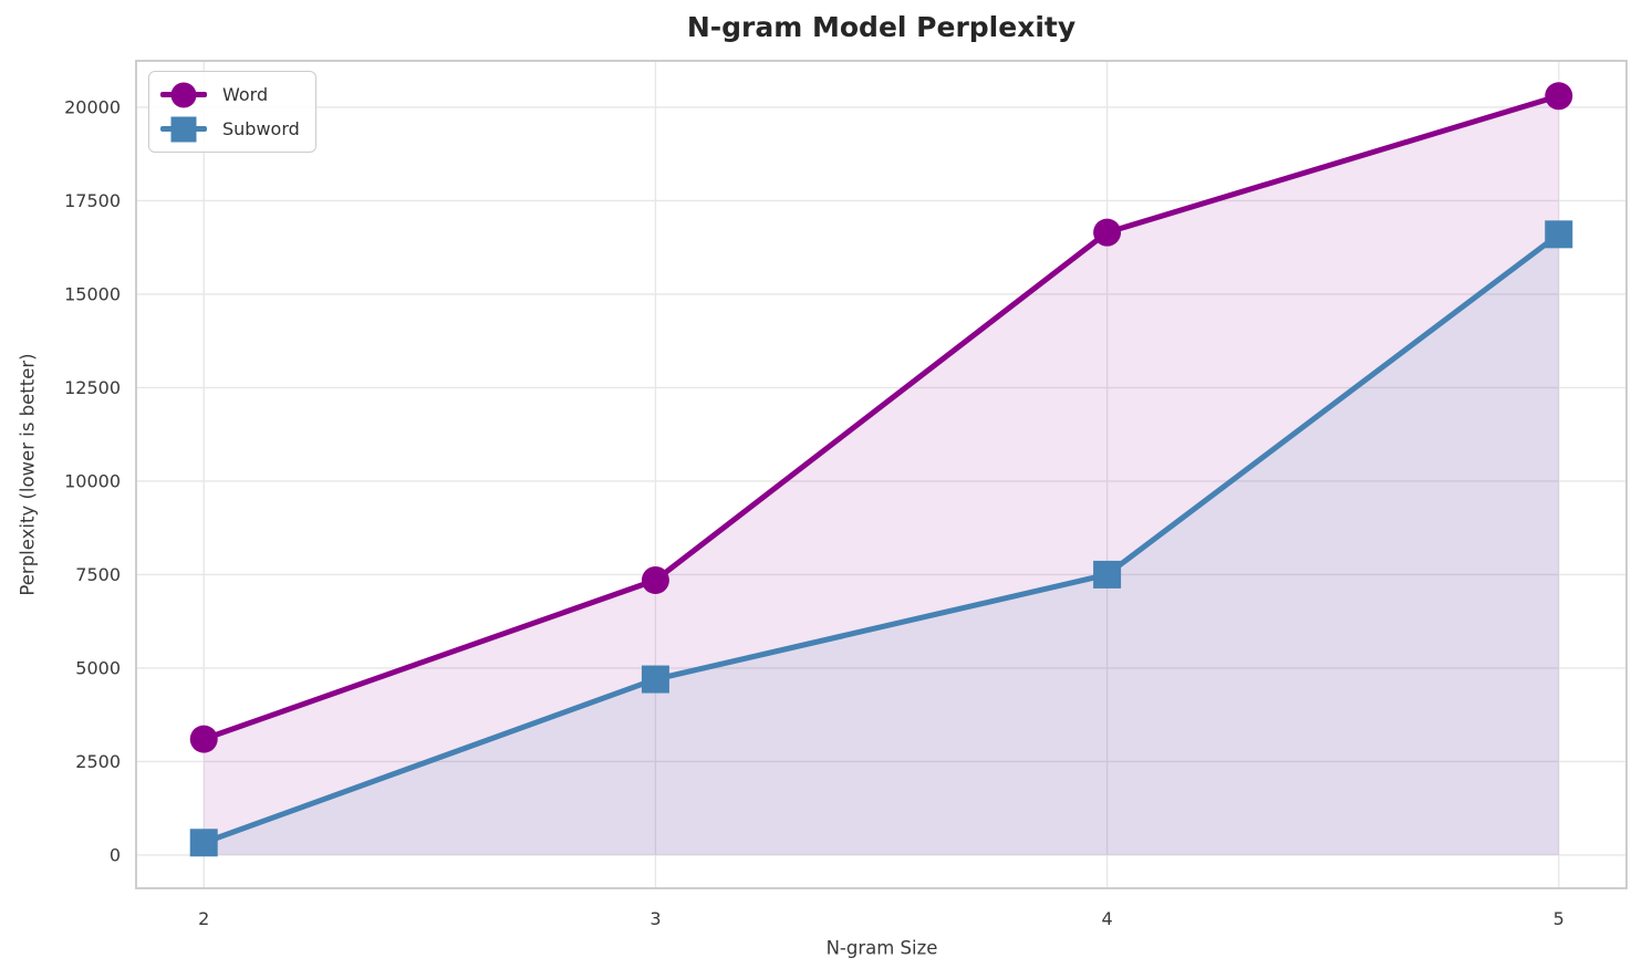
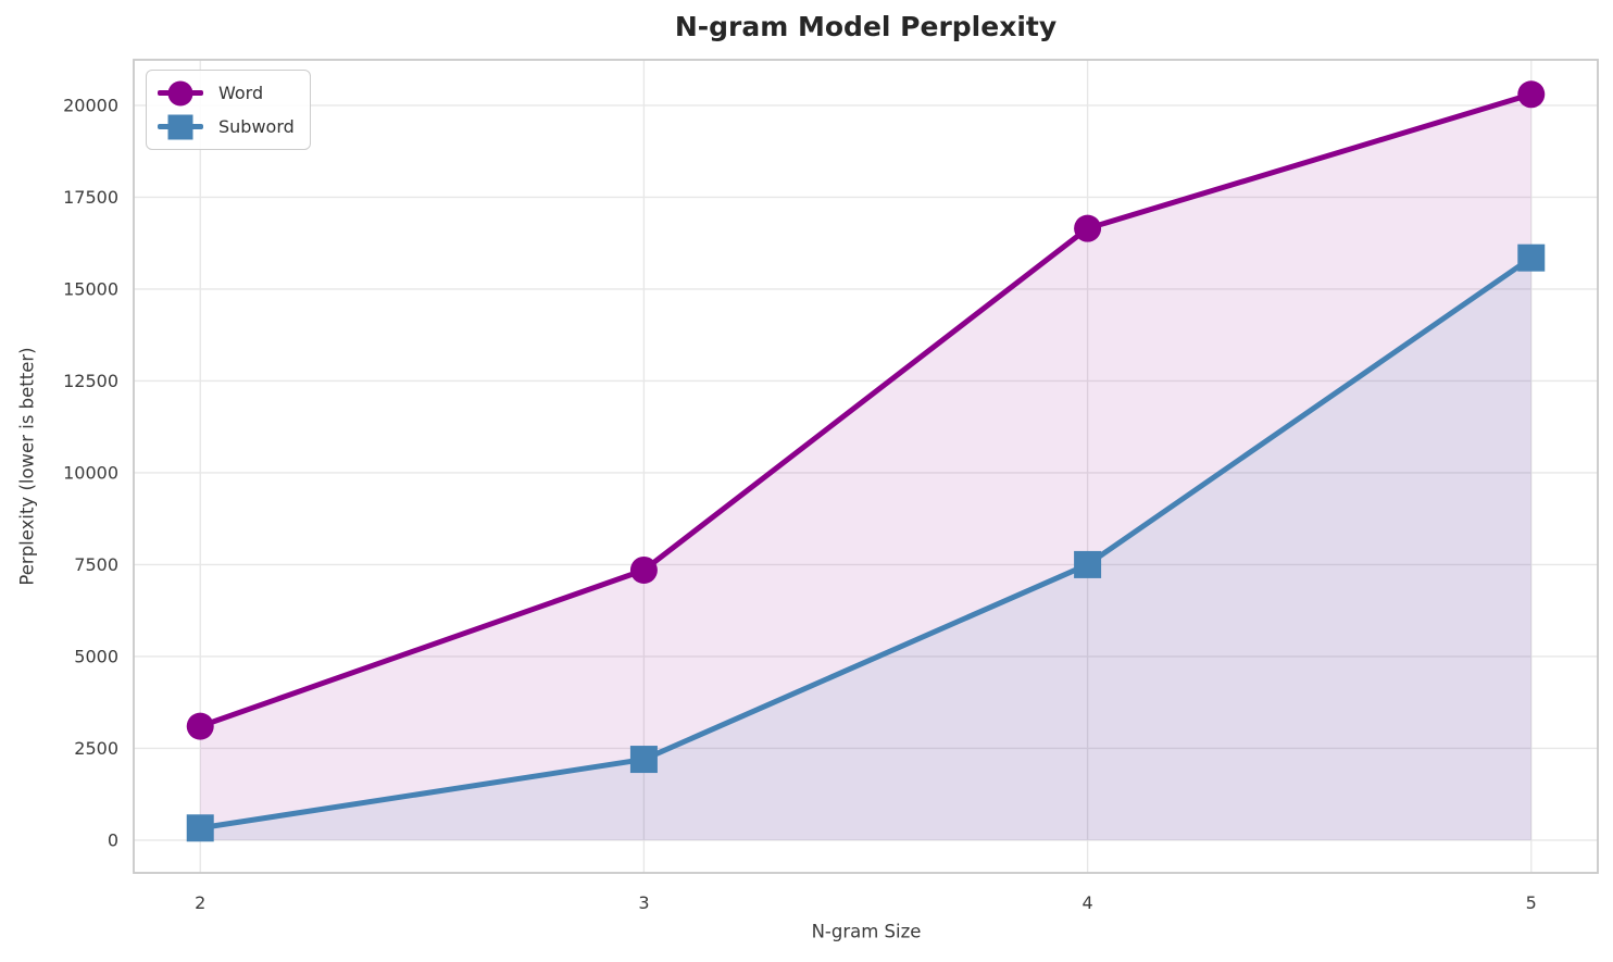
Subword/3: 4700 -> 2200
Subword/5: 16600 -> 15800
